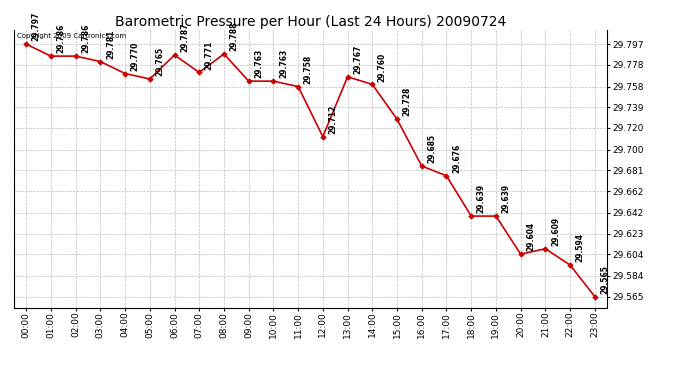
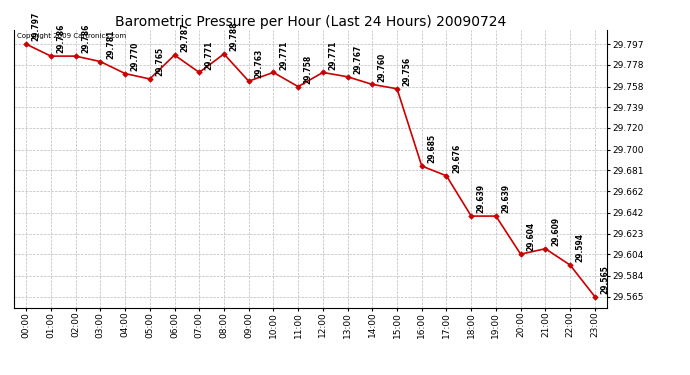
10:00: 29.763 -> 29.771
12:00: 29.712 -> 29.771
15:00: 29.728 -> 29.756
